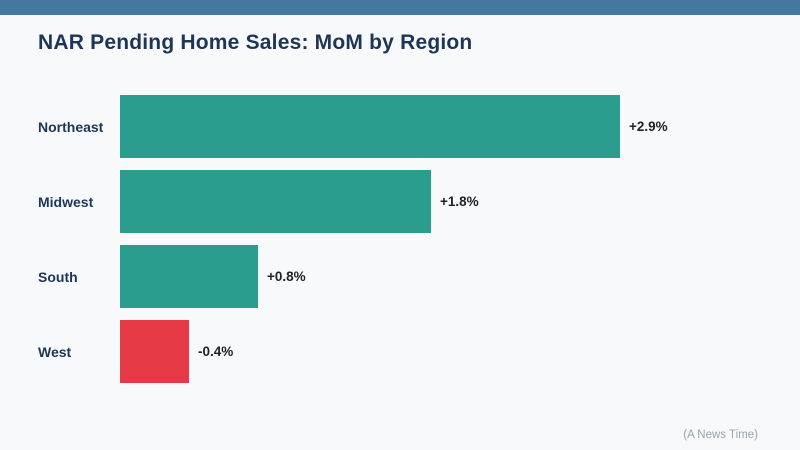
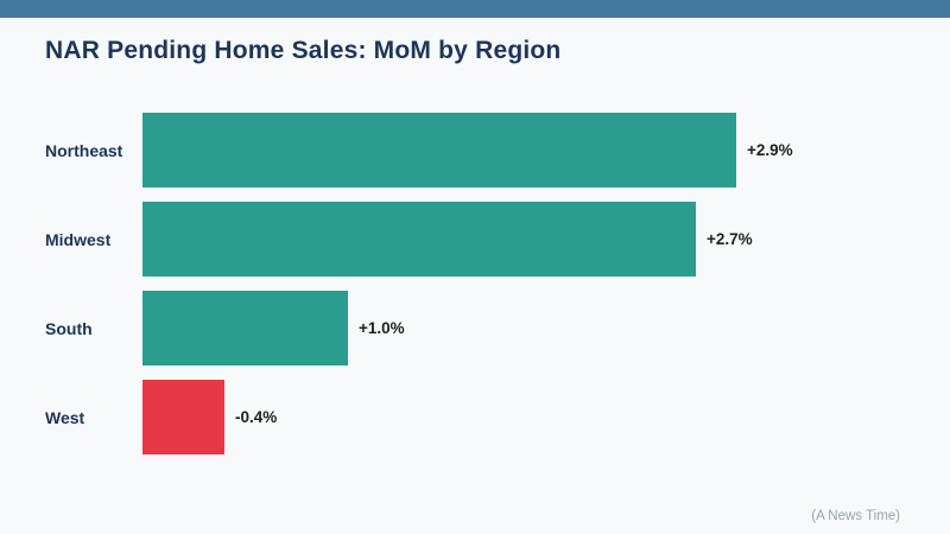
Midwest: +1.8% -> +2.7%
South: +0.8% -> +1.0%
